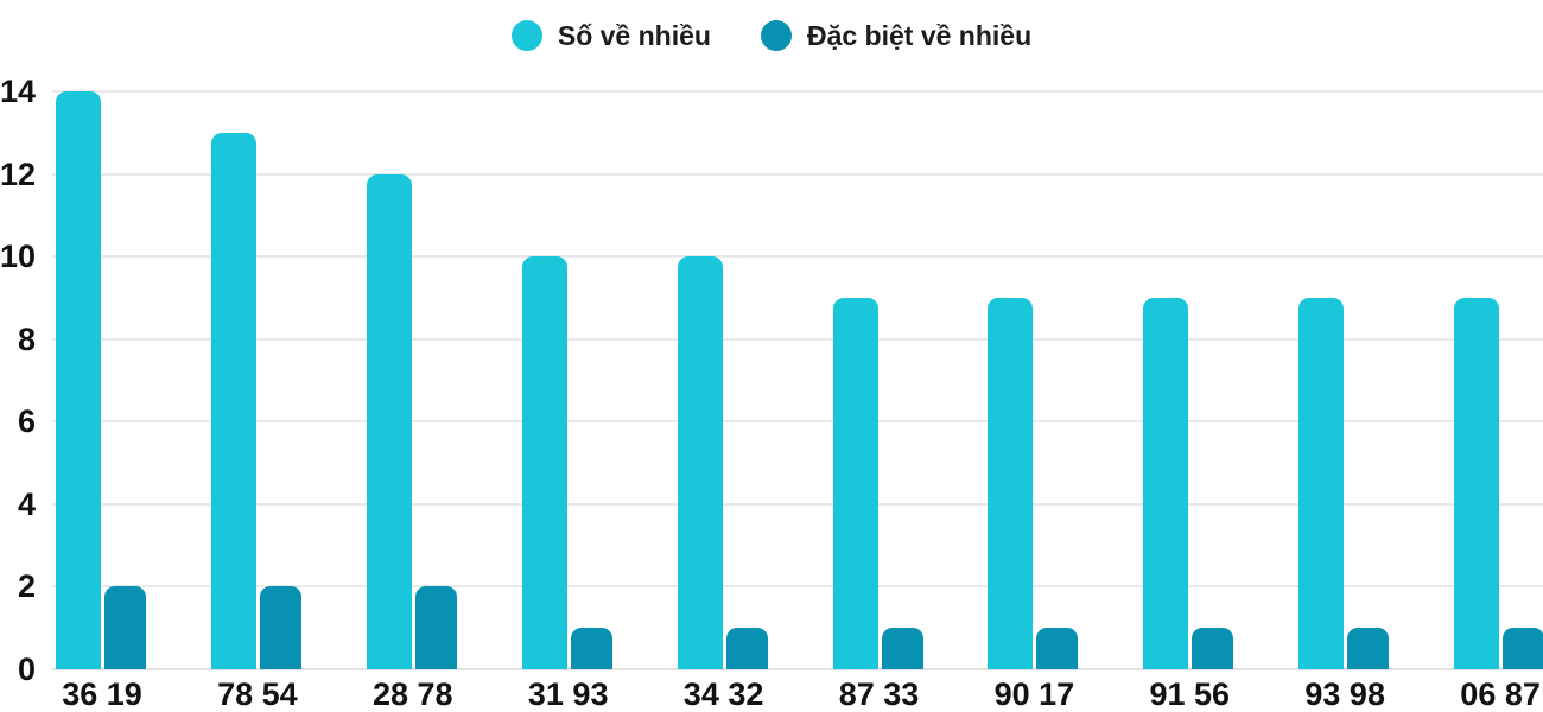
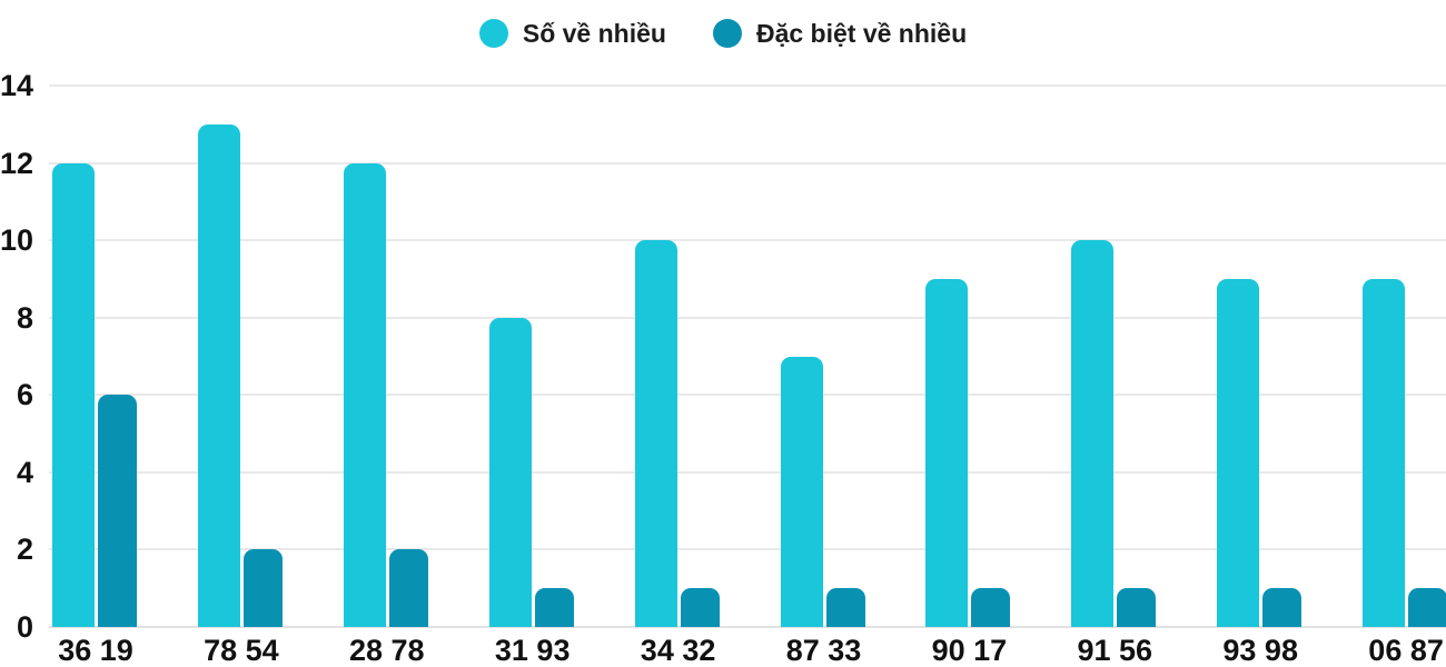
Số về nhiều/36 19: 14 -> 12
Đặc biệt về nhiều/36 19: 2 -> 6
Số về nhiều/31 93: 10 -> 8
Số về nhiều/87 33: 9 -> 7
Số về nhiều/91 56: 9 -> 10
